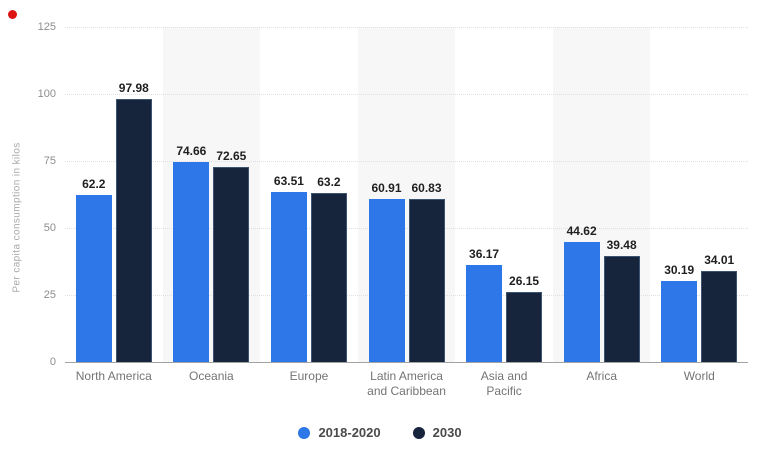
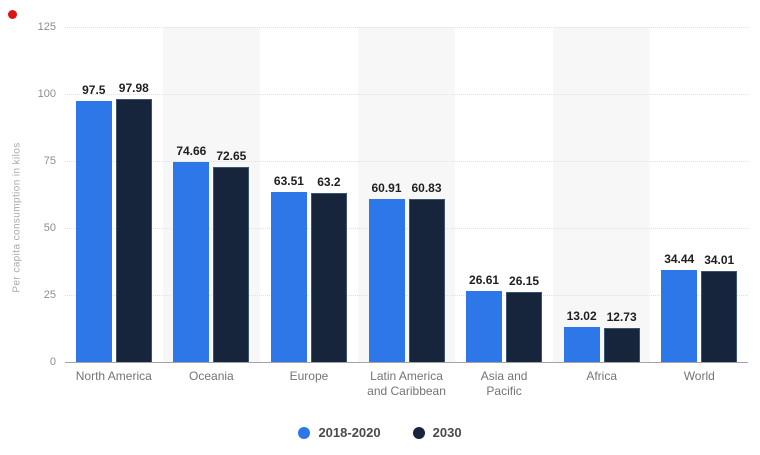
2018-2020/North America: 62.2 -> 97.5
2018-2020/Asia and Pacific: 36.17 -> 26.61
2018-2020/Africa: 44.62 -> 13.02
2030/Africa: 39.48 -> 12.73
2018-2020/World: 30.19 -> 34.44
